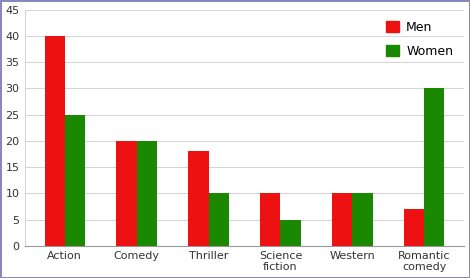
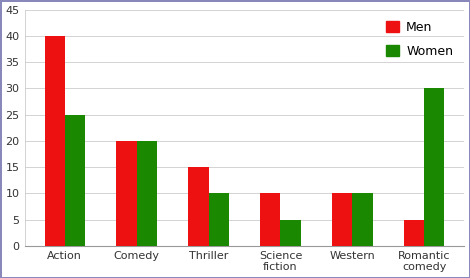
Men/Thriller: 18 -> 15
Men/Romantic comedy: 7 -> 5
